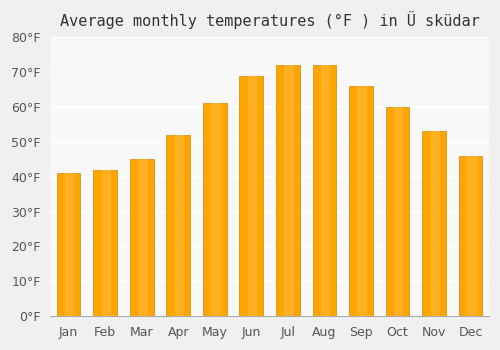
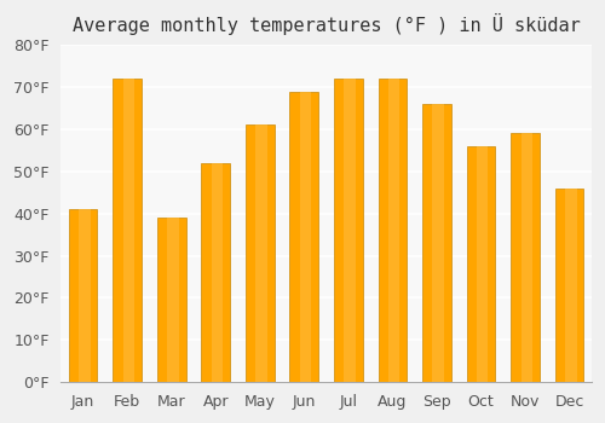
Feb: 42°F -> 72°F
Mar: 45°F -> 39°F
Oct: 60°F -> 56°F
Nov: 53°F -> 59°F
